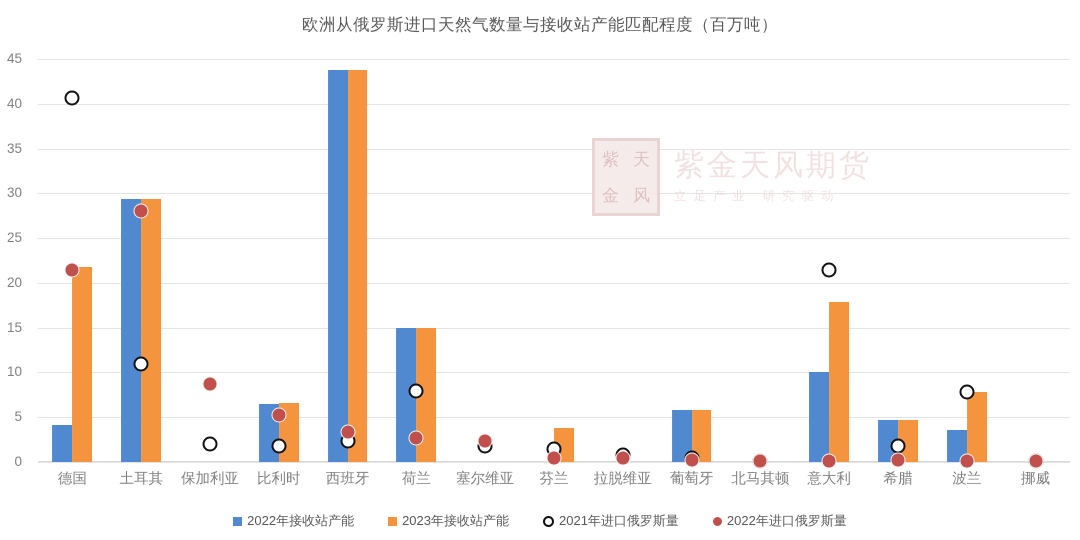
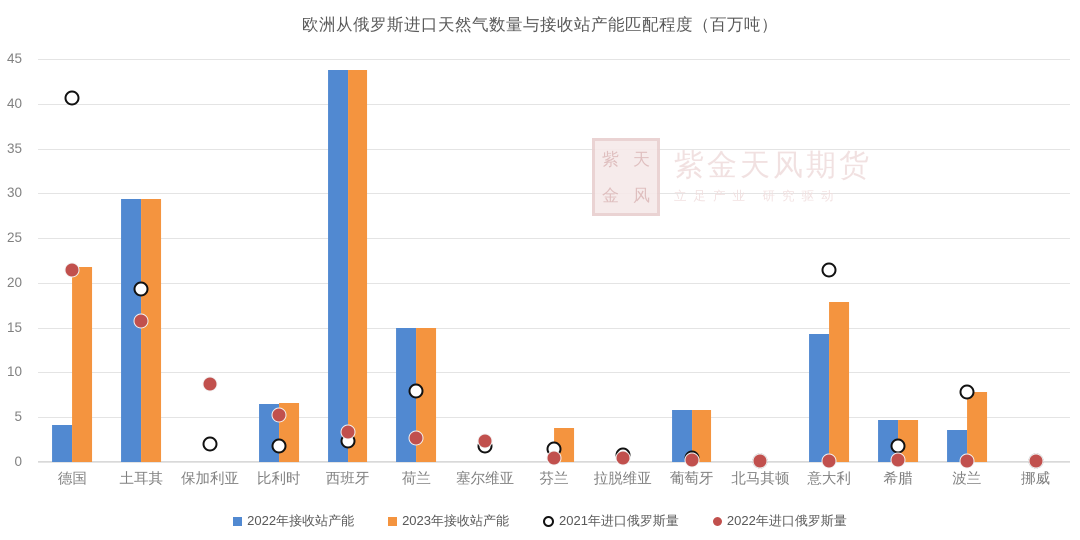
2021年进口俄罗斯量/土耳其: 11 -> 19
2022年进口俄罗斯量/土耳其: 28 -> 16
2022年接收站产能/意大利: 10 -> 14
